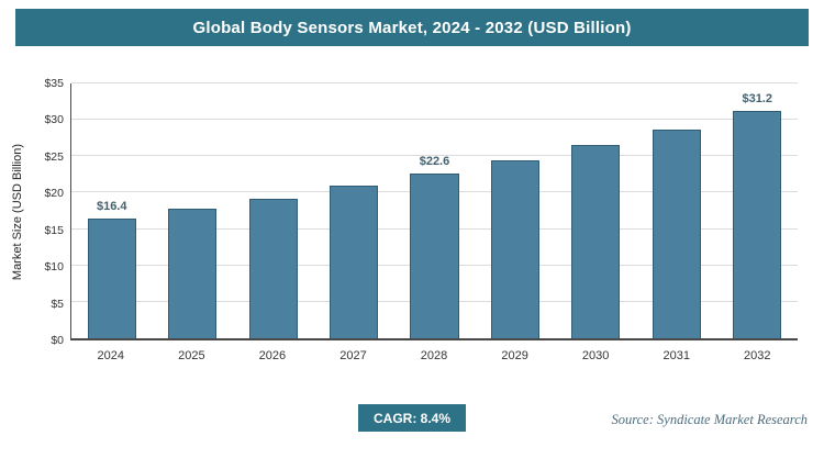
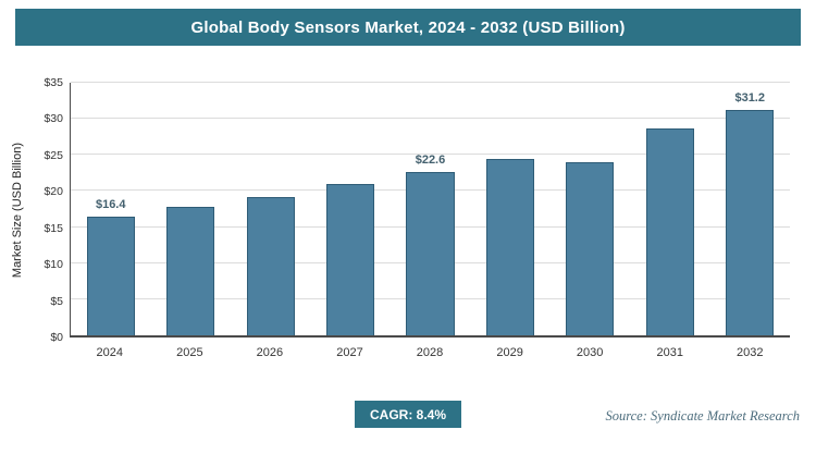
2030: $26 -> $24
